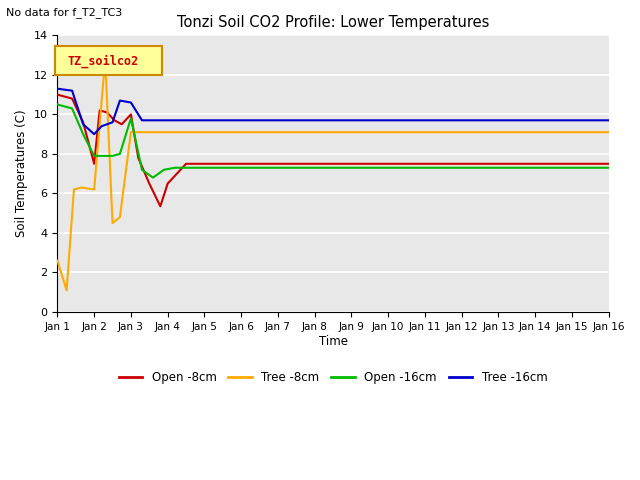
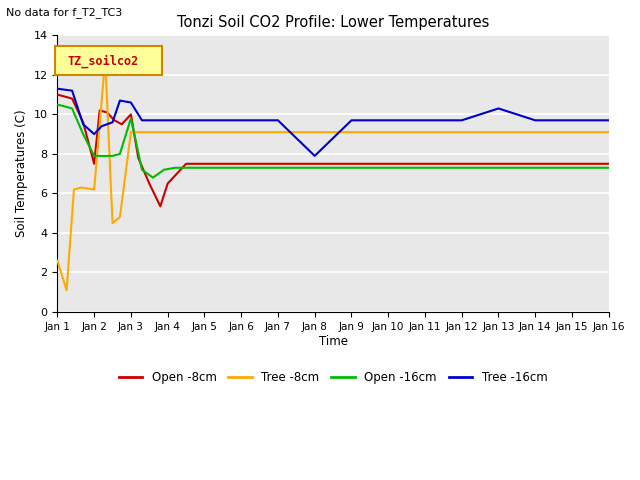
Tree -16cm/Jan 8: 9.7 -> 7.9
Tree -16cm/Jan 13: 9.7 -> 10.3
